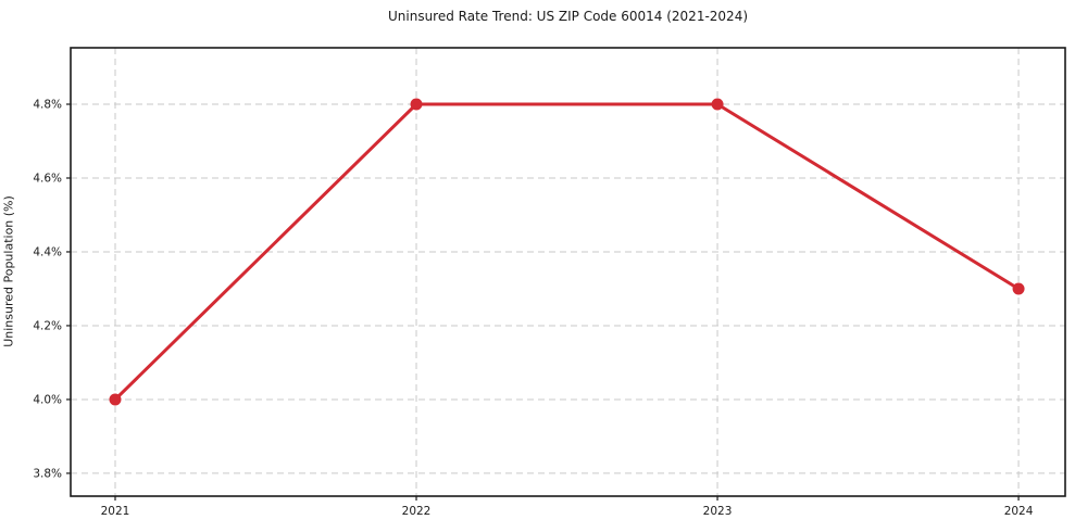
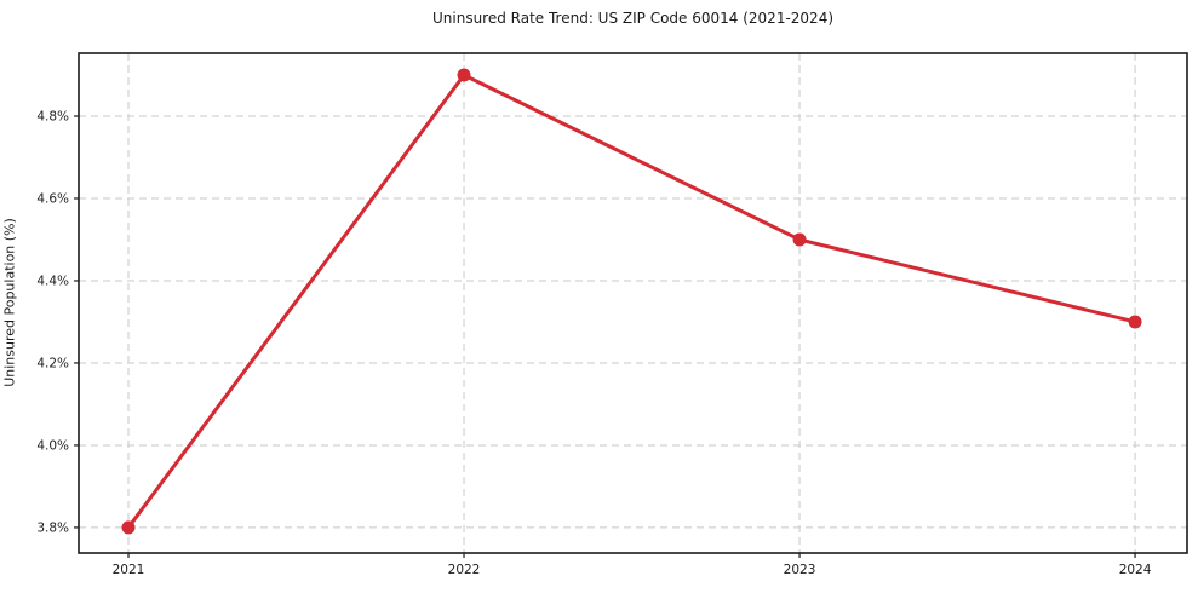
2021: 4.0% -> 3.8%
2022: 4.8% -> 4.9%
2023: 4.8% -> 4.5%
